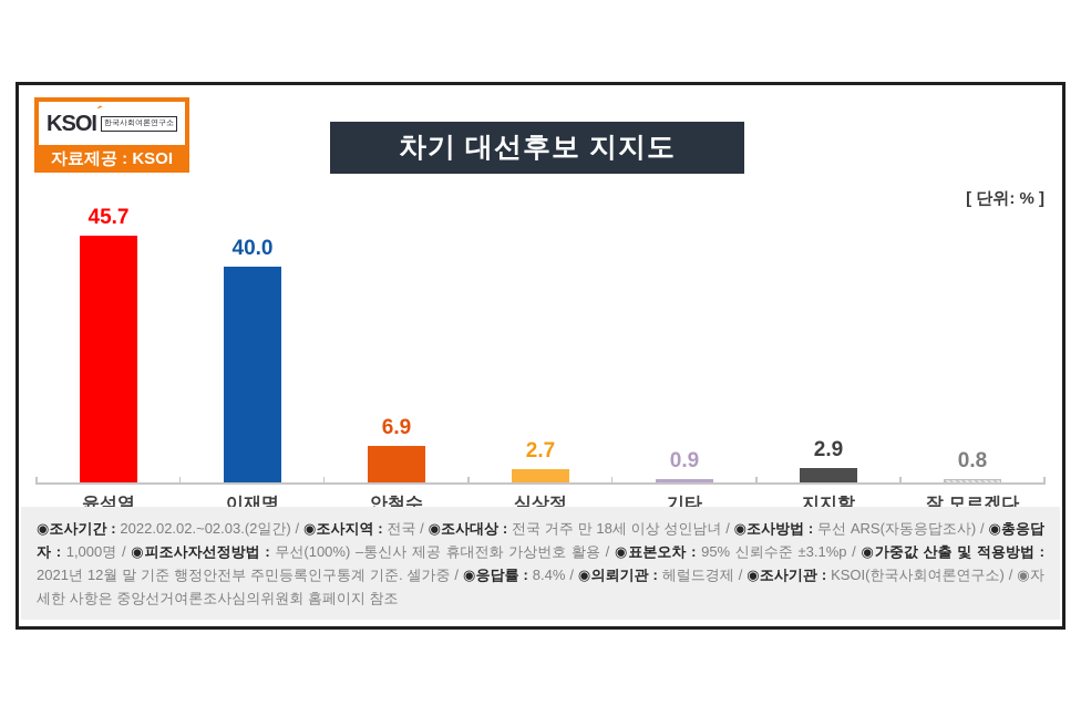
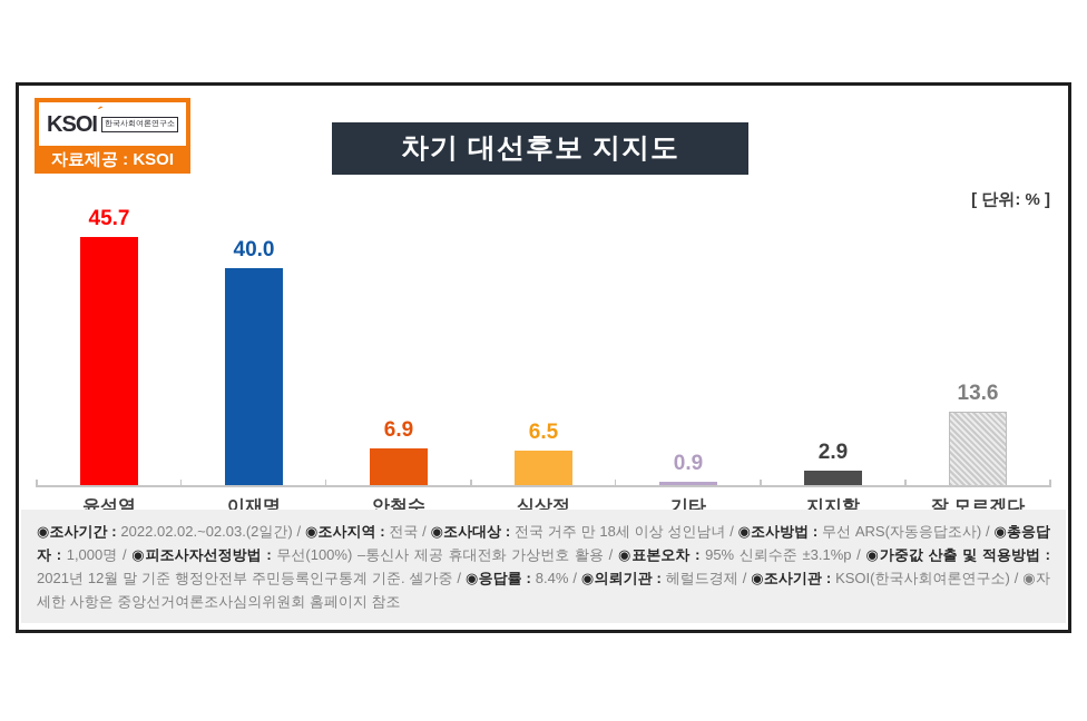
심상정: 2.7 -> 6.5
잘 모르겠다: 0.8 -> 13.6
